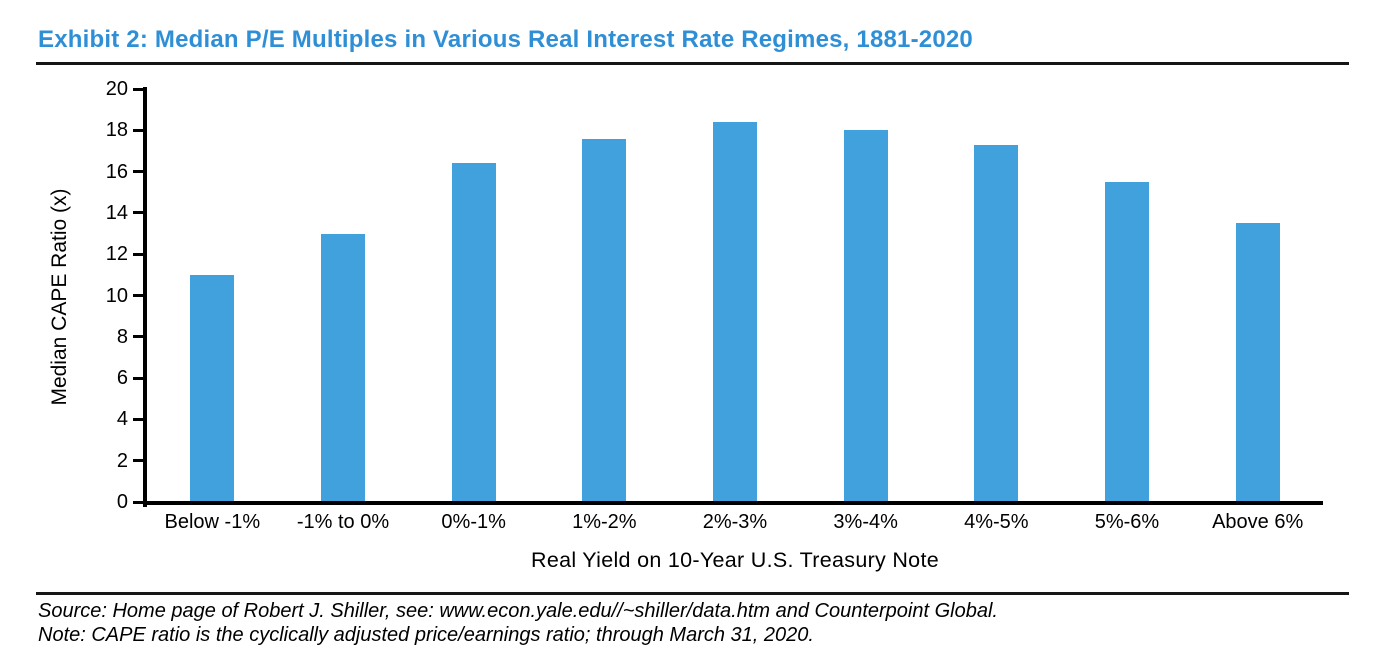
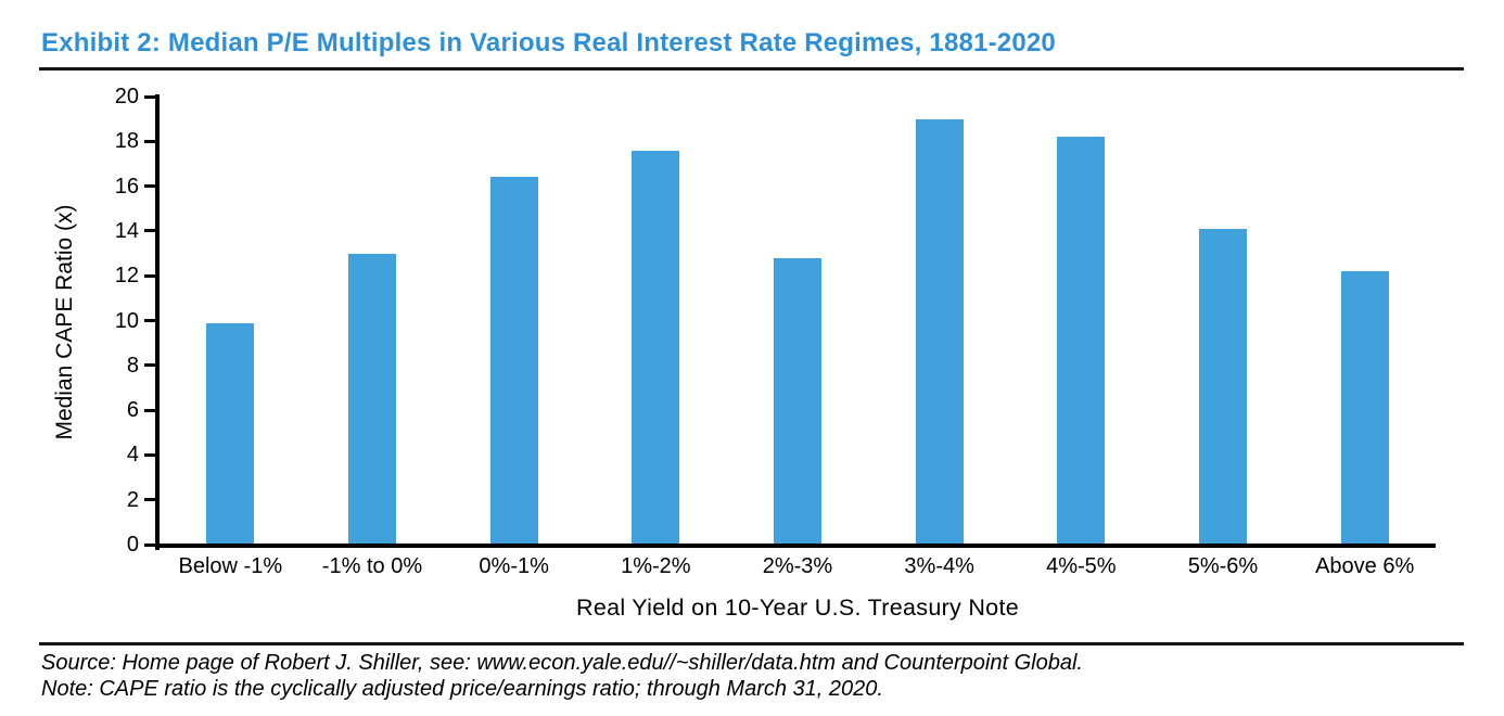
Below -1%: 11.0 -> 9.9
2%-3%: 18.4 -> 12.8
3%-4%: 18.0 -> 19.0
4%-5%: 17.3 -> 18.2
5%-6%: 15.5 -> 14.1
Above 6%: 13.5 -> 12.2
